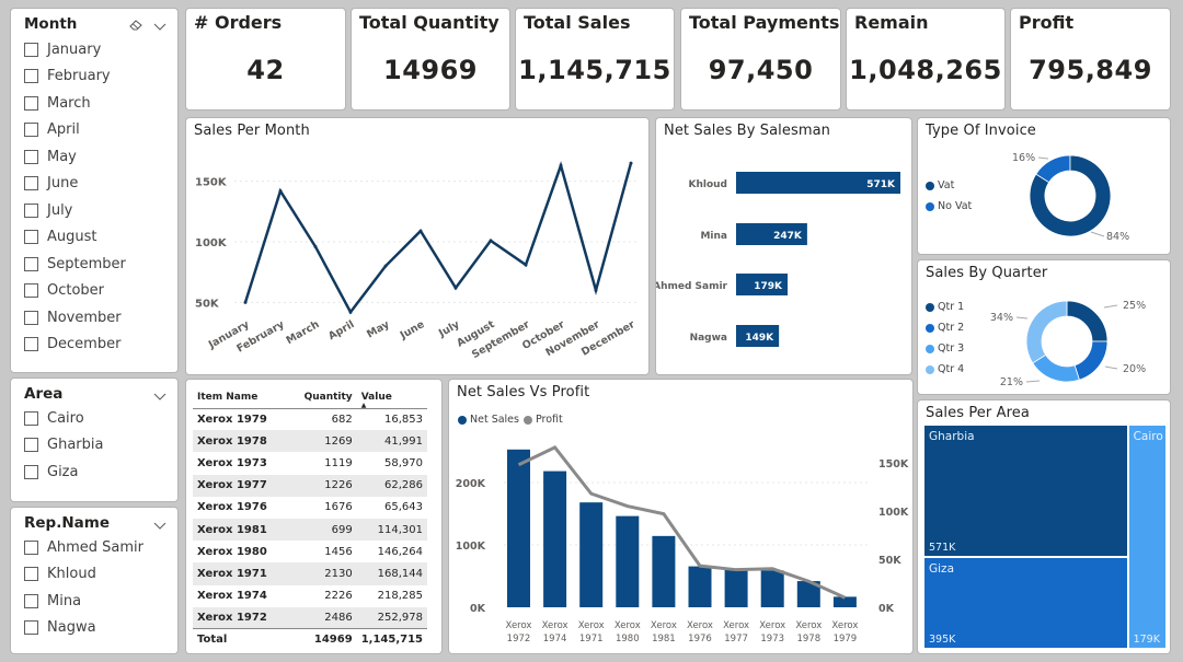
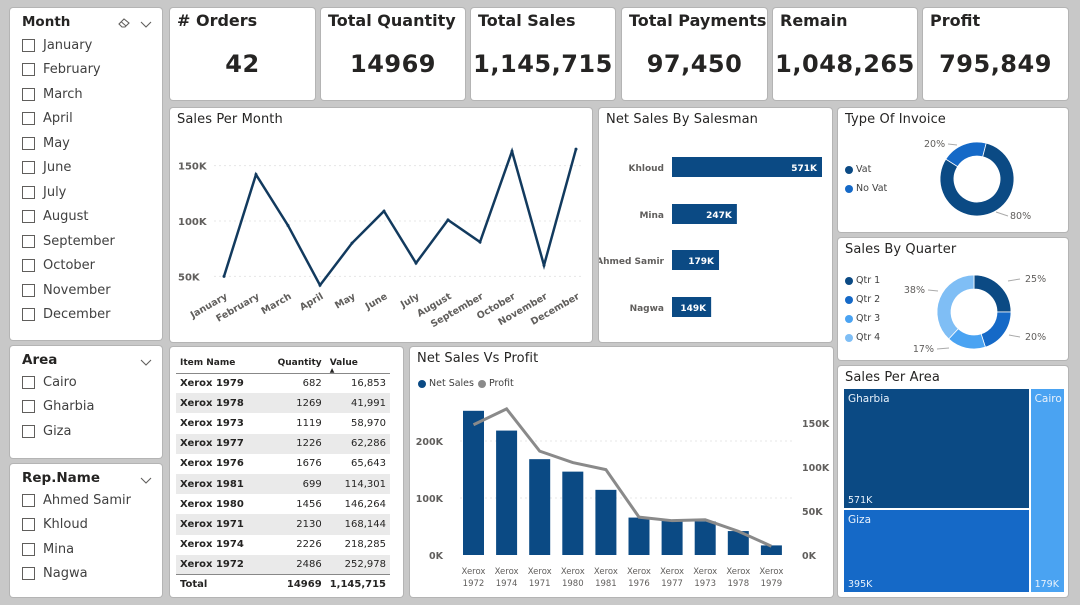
Type Of Invoice/Vat: 84% -> 80%
Type Of Invoice/No Vat: 16% -> 20%
Sales By Quarter/Qtr 3: 21% -> 17%
Sales By Quarter/Qtr 4: 34% -> 38%
